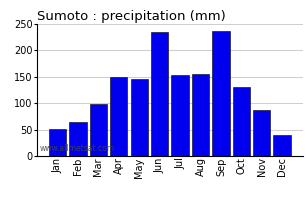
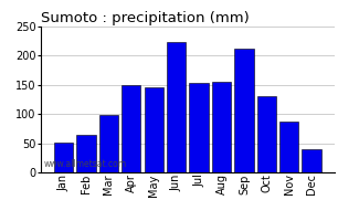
Jun: 235 -> 224
Sep: 237 -> 212
